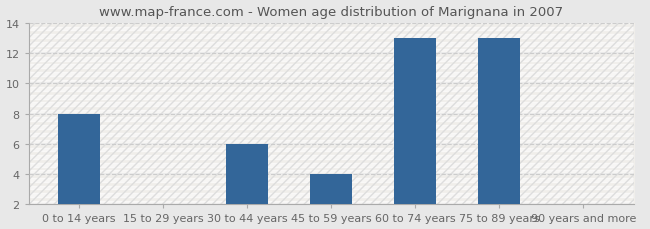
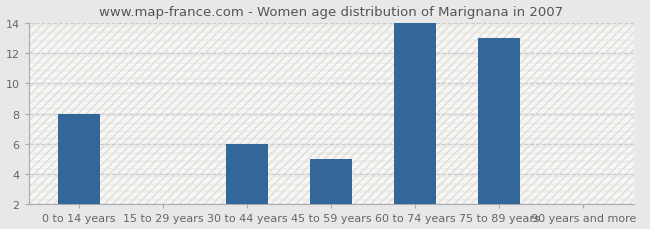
45 to 59 years: 4 -> 5
60 to 74 years: 13 -> 14
